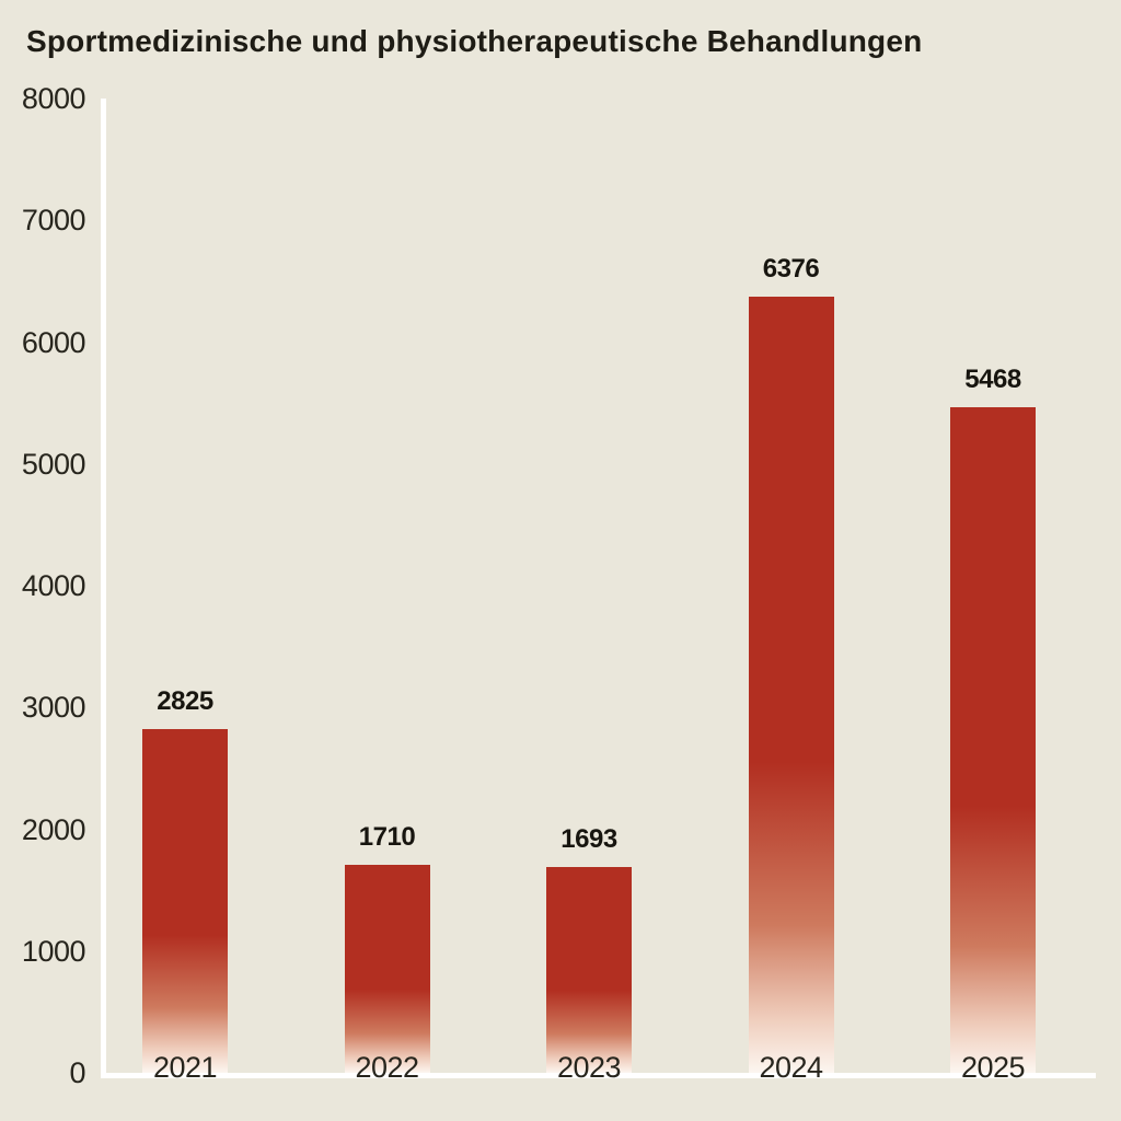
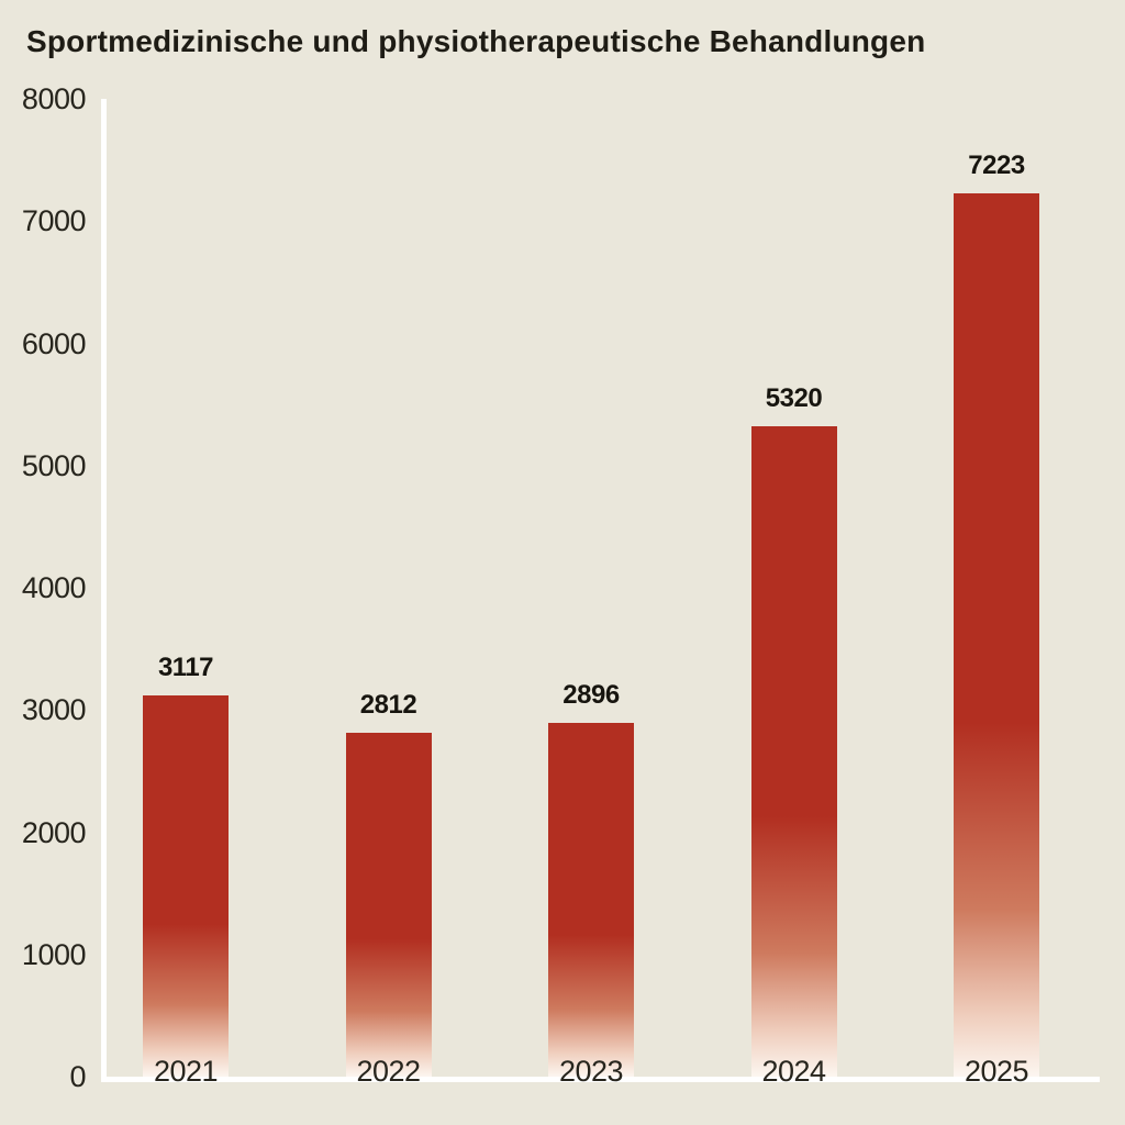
2021: 2825 -> 3117
2022: 1710 -> 2812
2023: 1693 -> 2896
2024: 6376 -> 5320
2025: 5468 -> 7223
